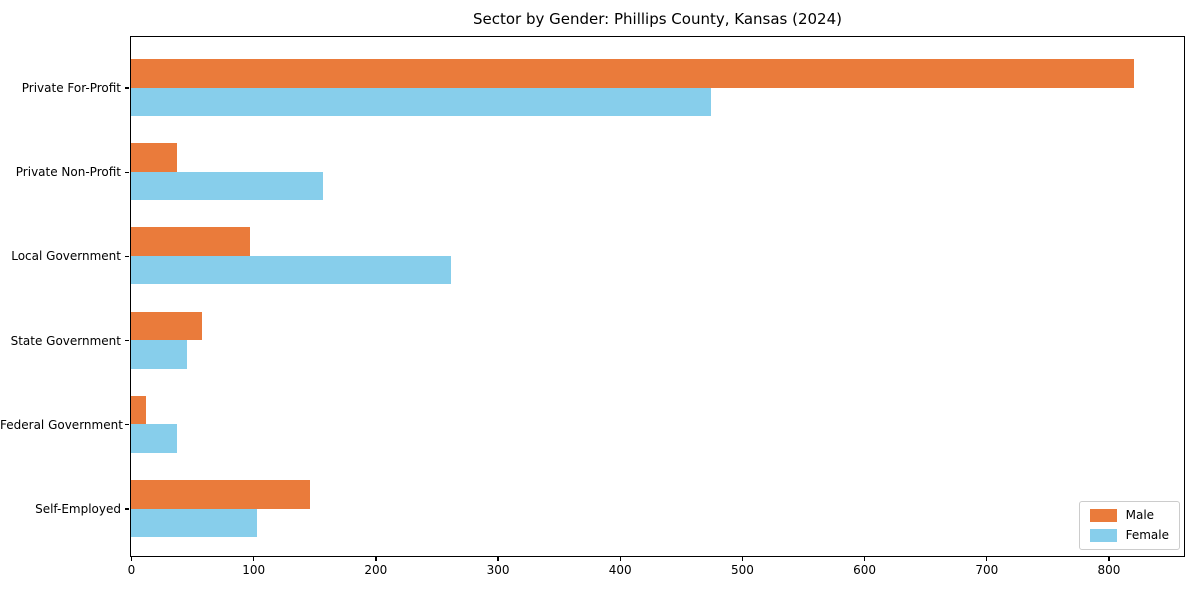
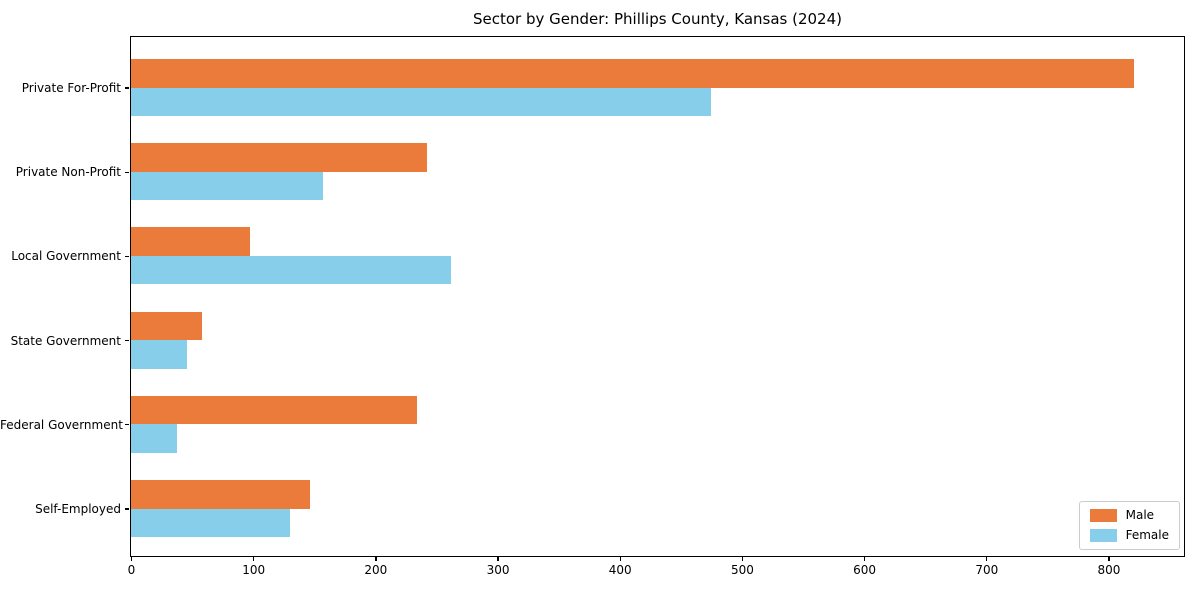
Male/Private Non-Profit: 38 -> 242
Male/Federal Government: 12 -> 234
Female/Self-Employed: 103 -> 130
